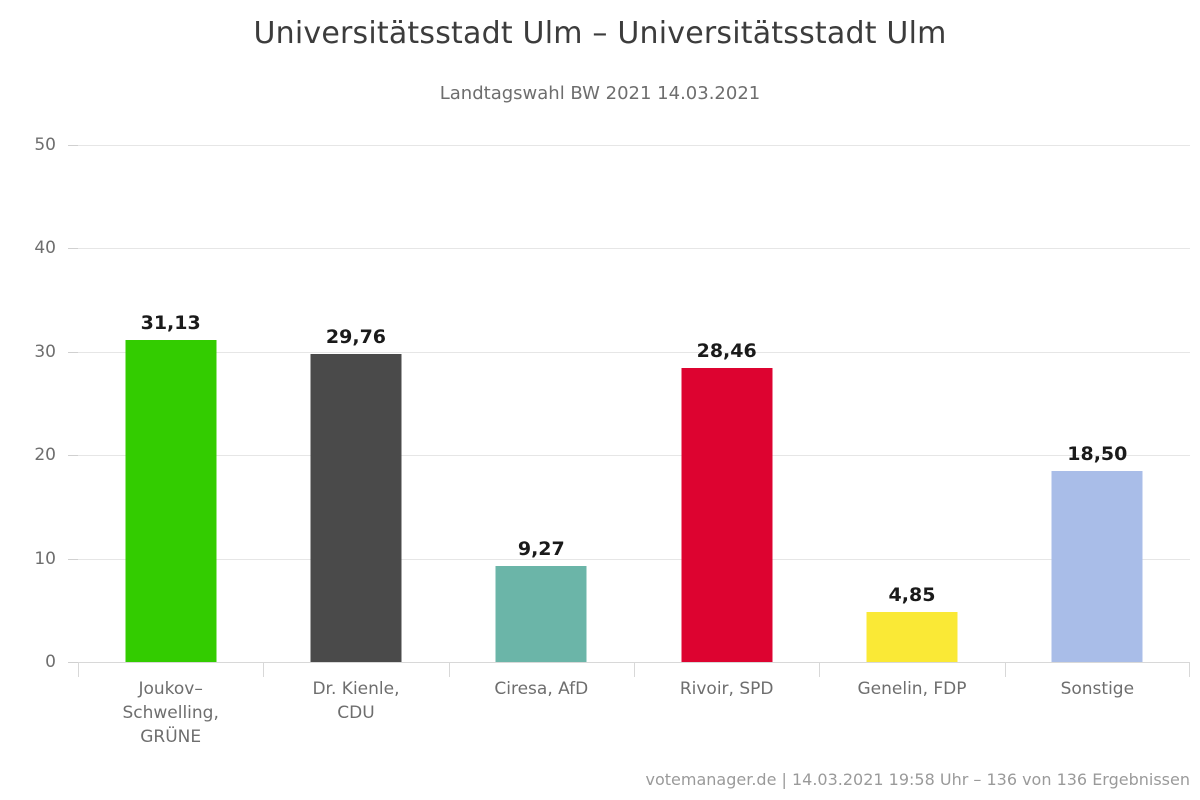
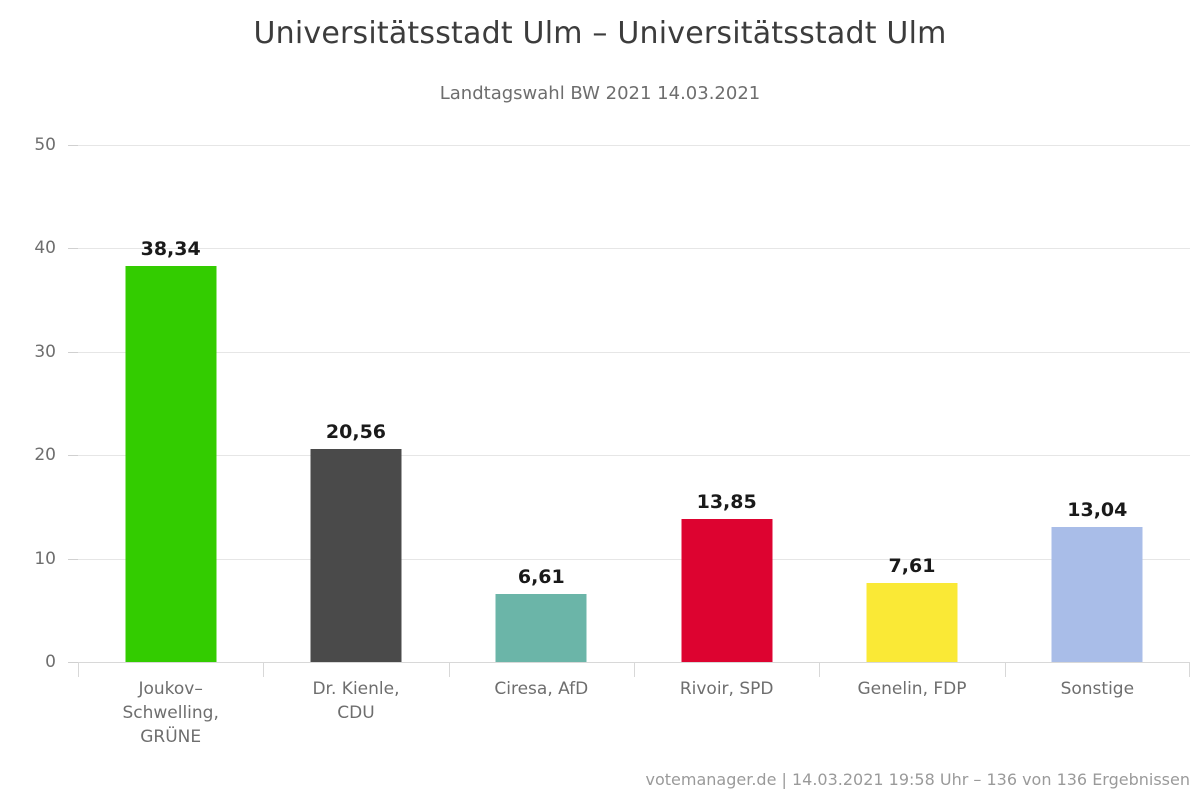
Joukov–Schwelling, GRÜNE: 31,13 -> 38,34
Dr. Kienle, CDU: 29,76 -> 20,56
Ciresa, AfD: 9,27 -> 6,61
Rivoir, SPD: 28,46 -> 13,85
Genelin, FDP: 4,85 -> 7,61
Sonstige: 18,50 -> 13,04
